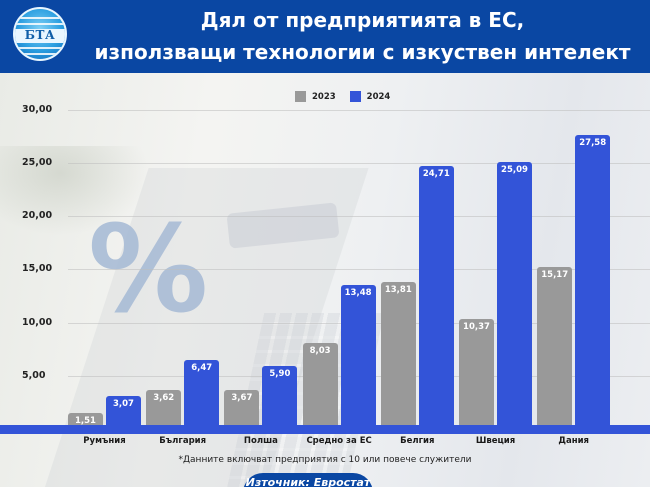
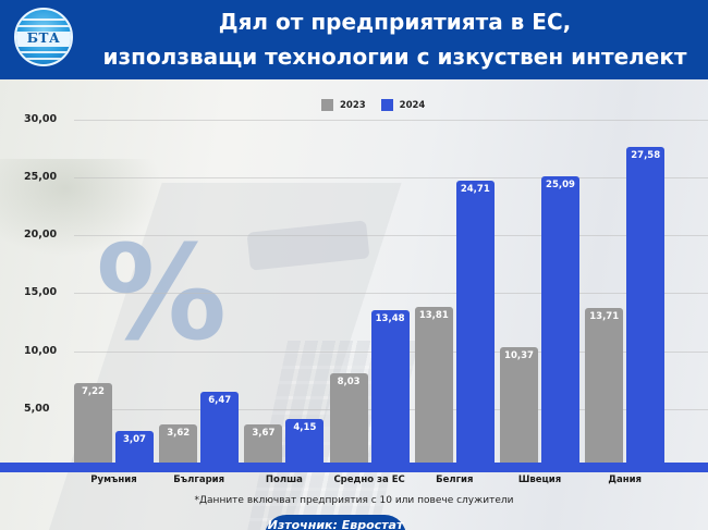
2023/Румъния: 1,51 -> 7,22
2024/Полша: 5,90 -> 4,15
2023/Дания: 15,17 -> 13,71
